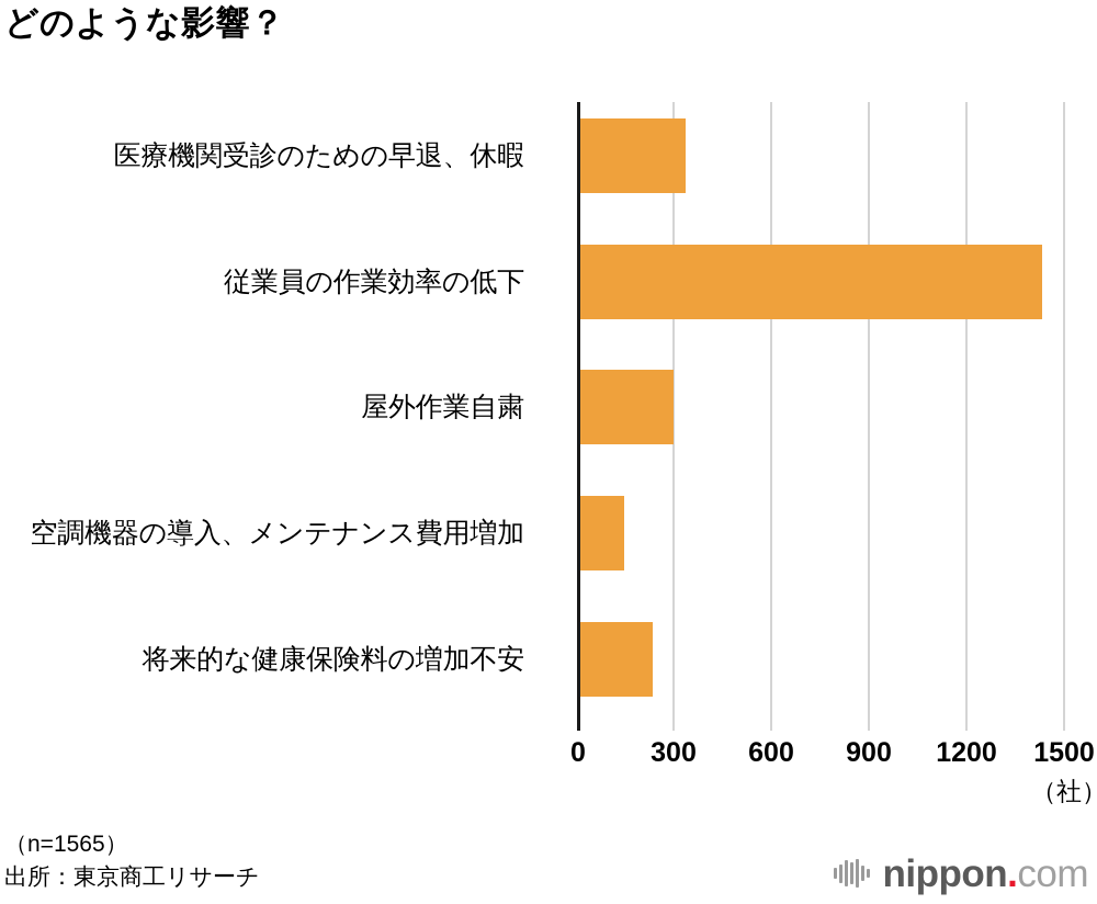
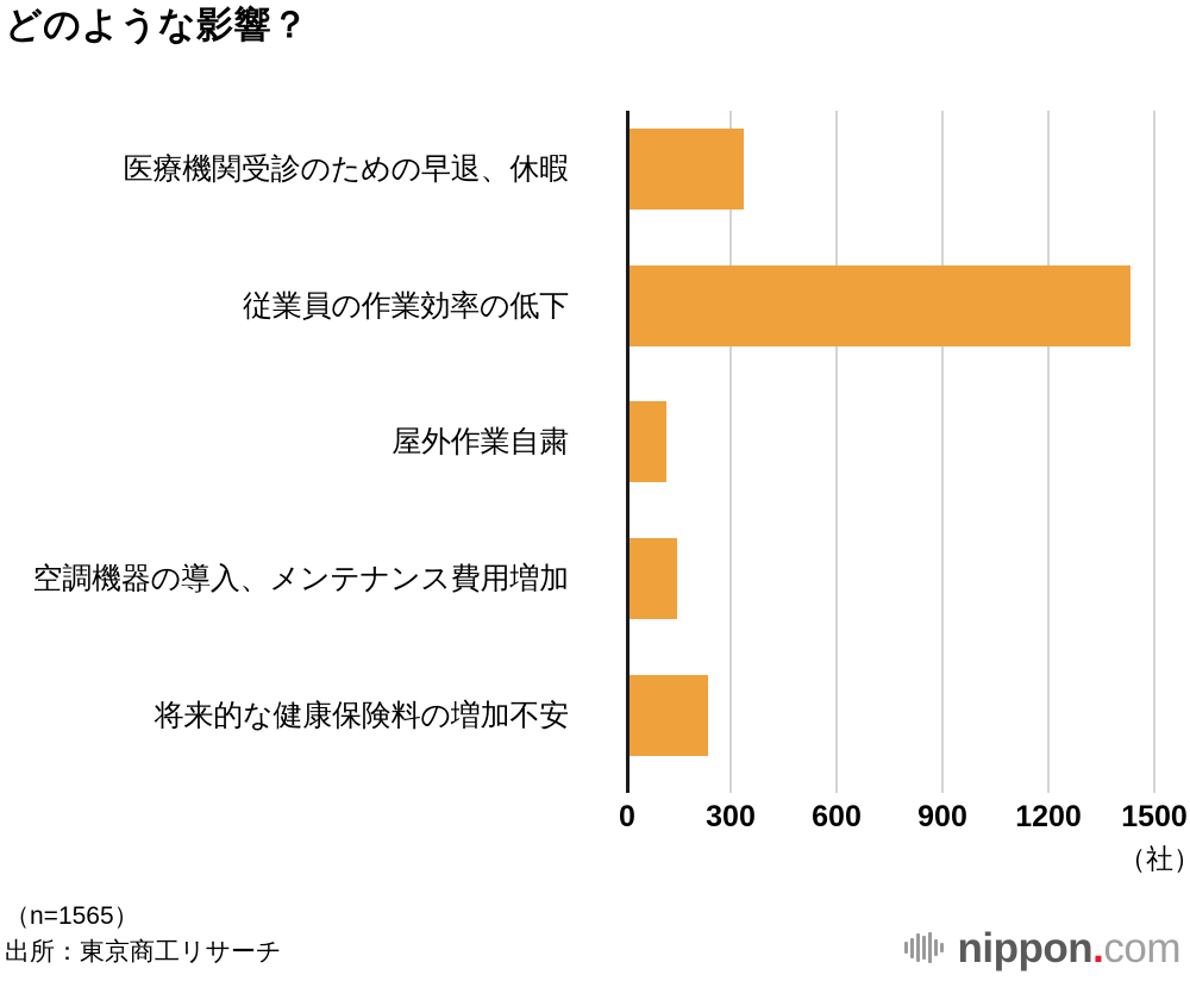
屋外作業自粛: 290 -> 110
